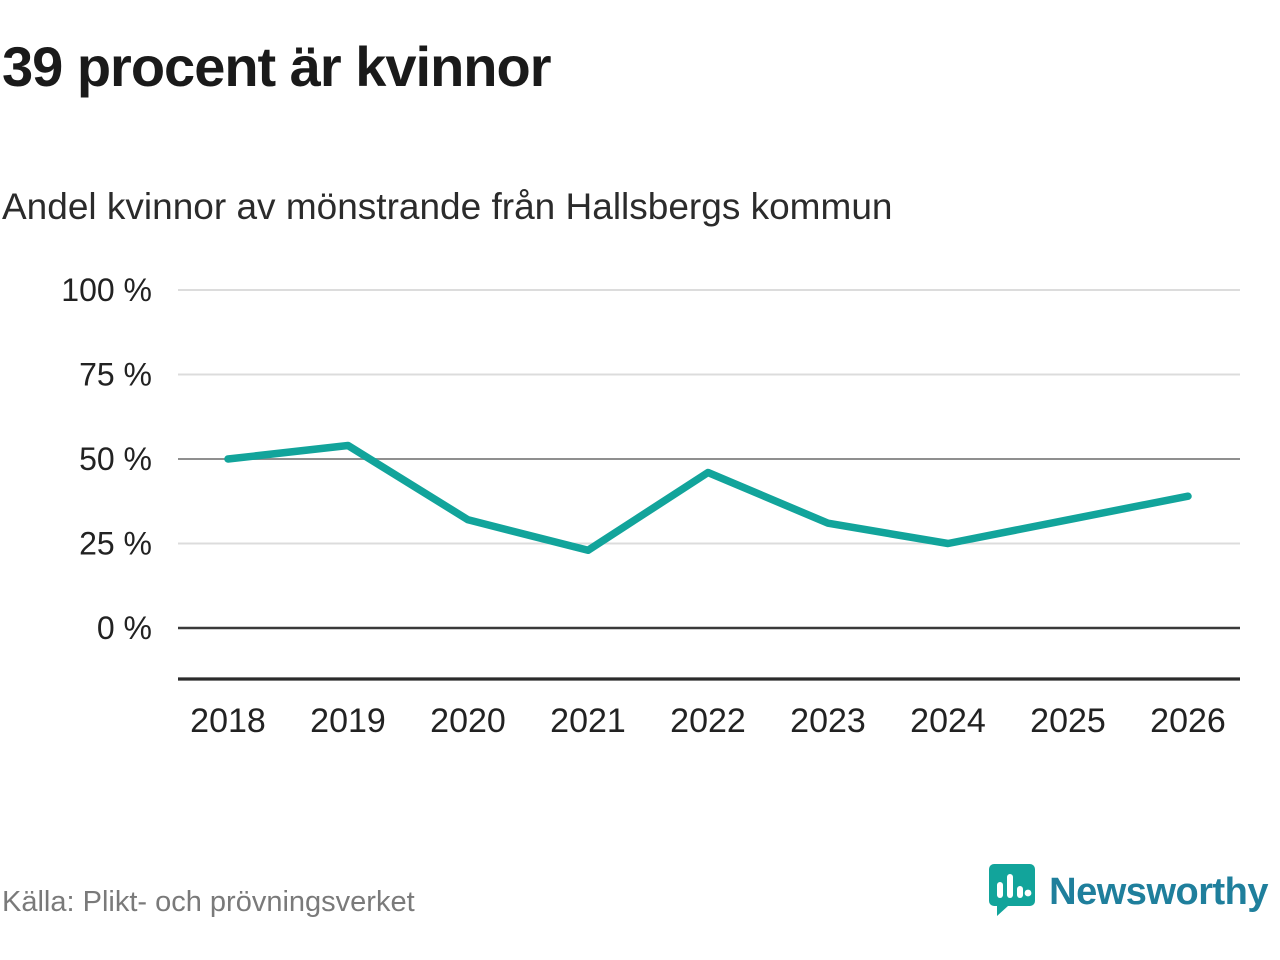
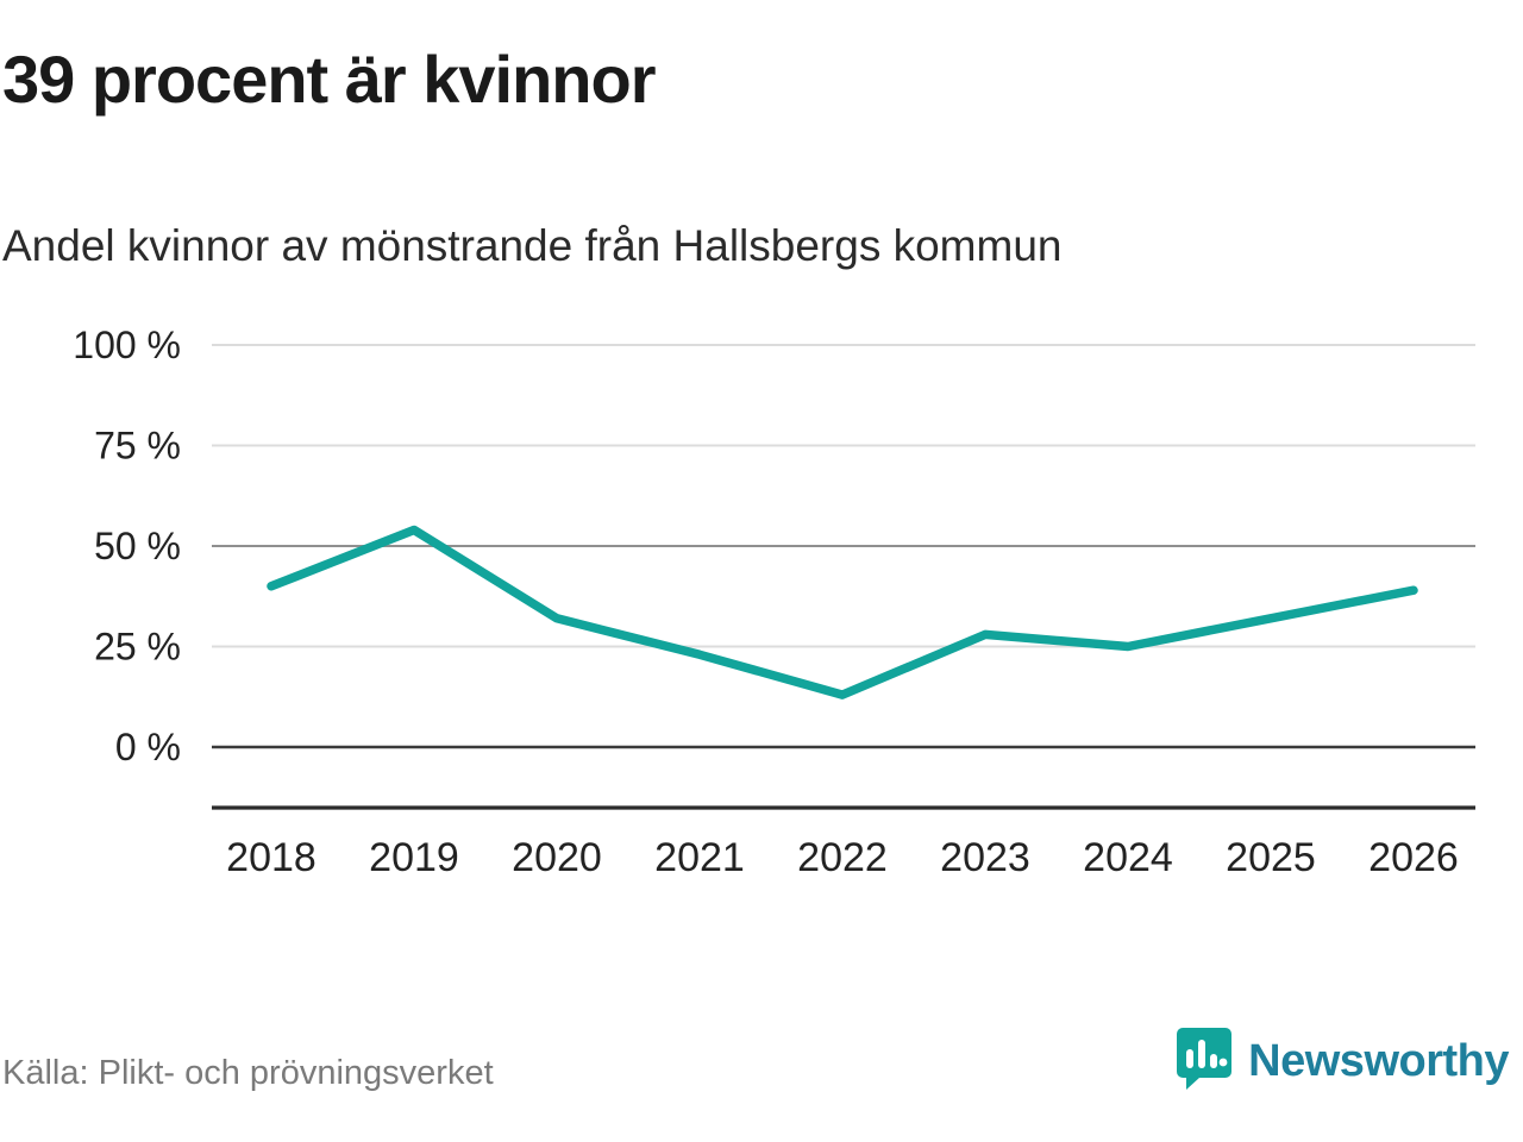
2018: 50% -> 40%
2022: 46% -> 13%
2023: 31% -> 28%
